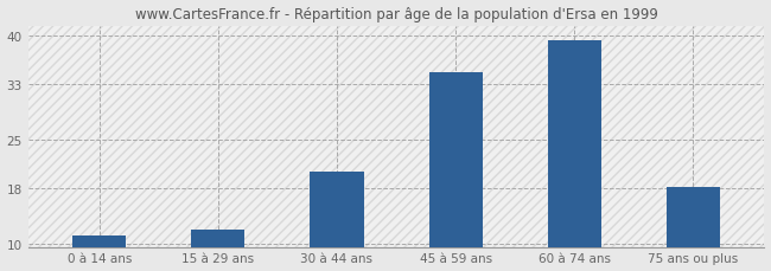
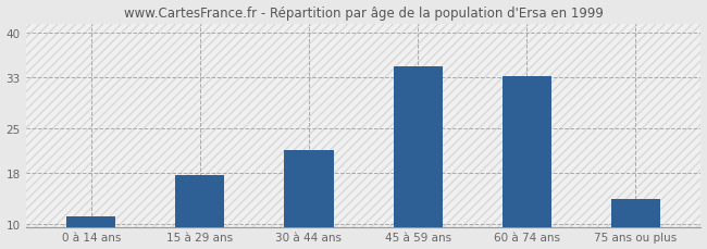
15 à 29 ans: 12.0 -> 17.6
30 à 44 ans: 20.4 -> 21.5
60 à 74 ans: 39.4 -> 33.2
75 ans ou plus: 18.2 -> 13.8
